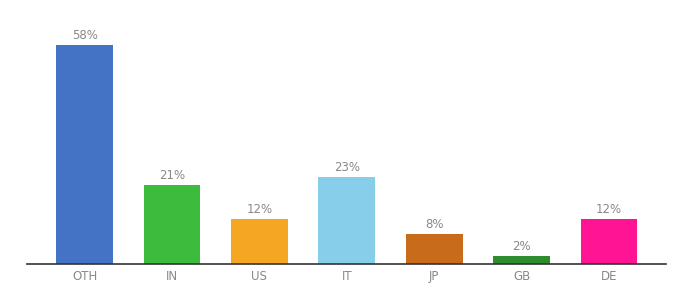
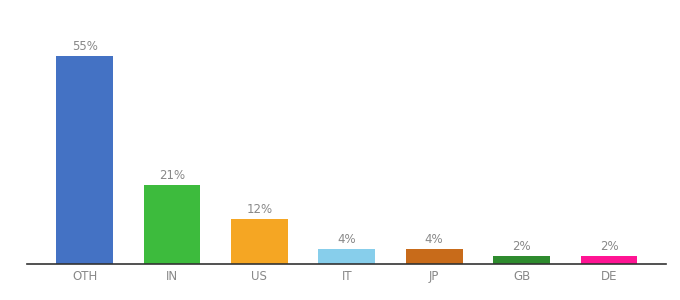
OTH: 58% -> 55%
IT: 23% -> 4%
JP: 8% -> 4%
DE: 12% -> 2%
